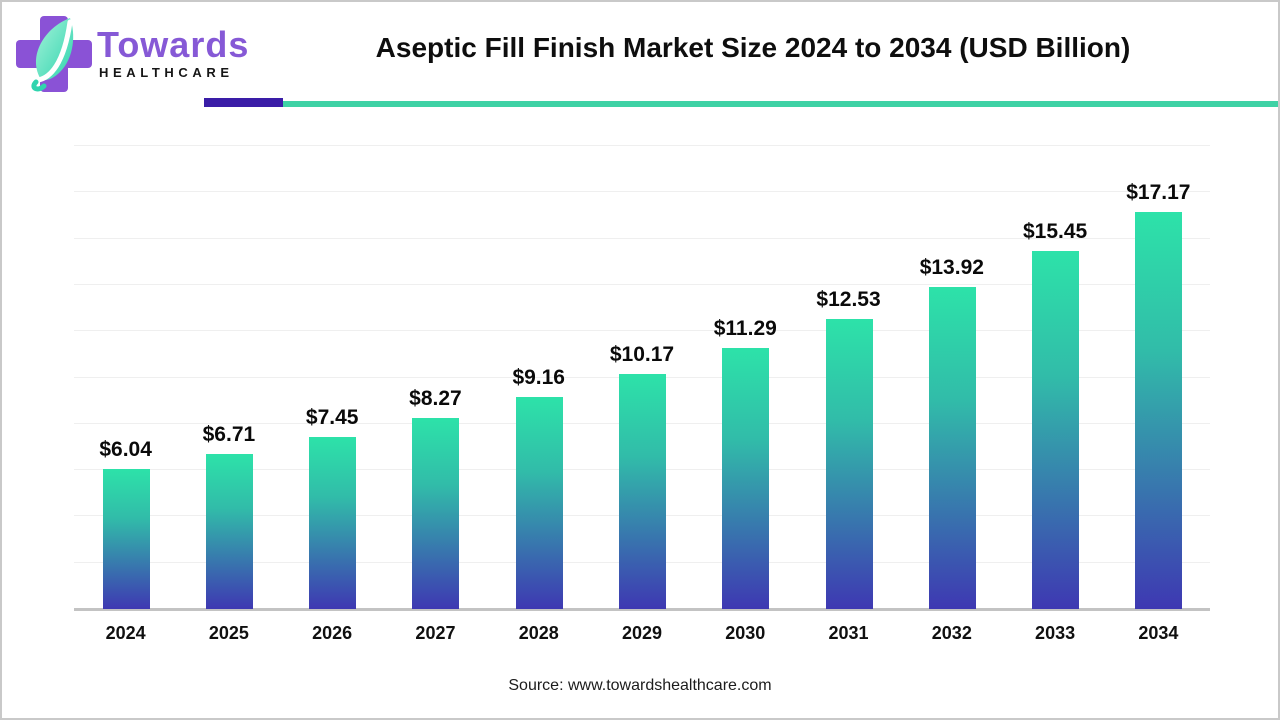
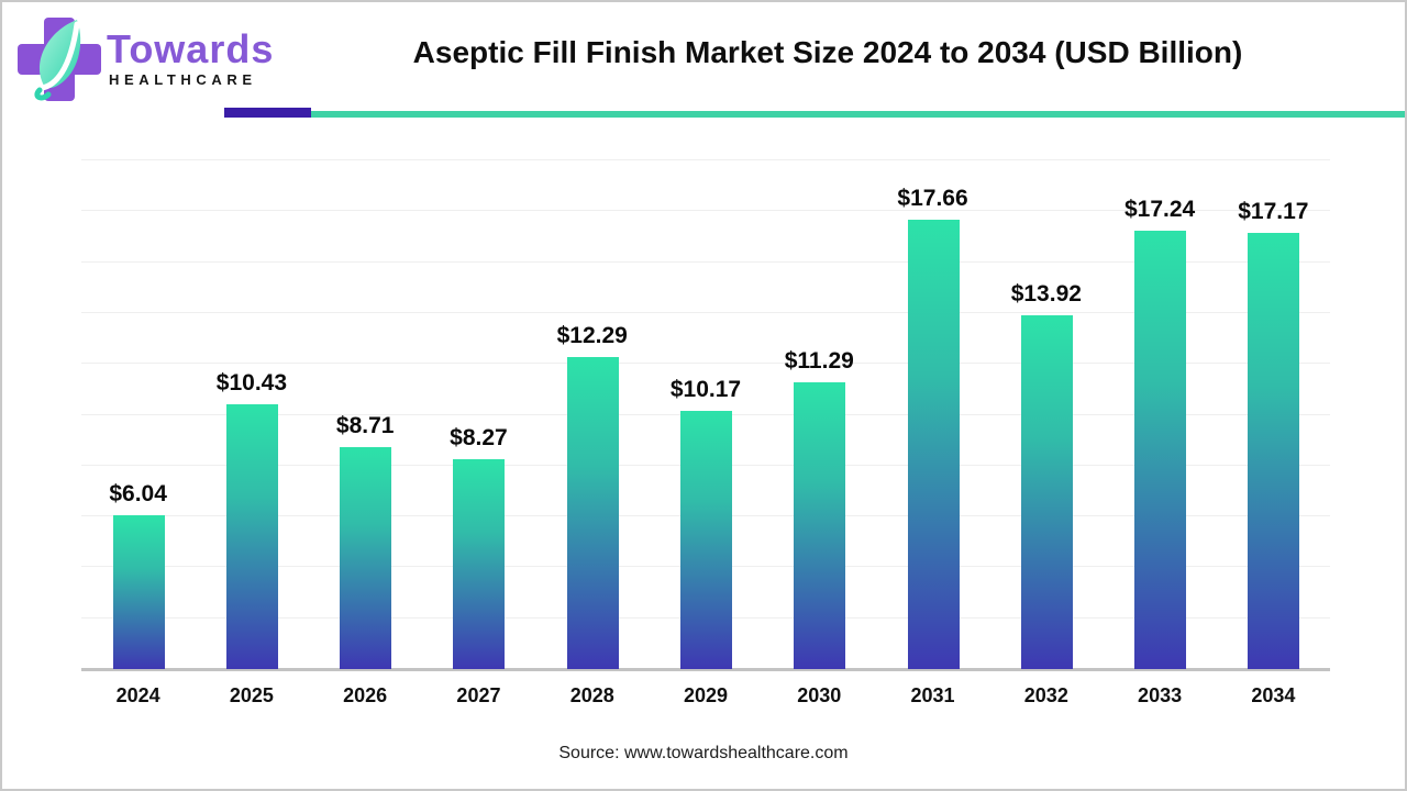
2025: $6.71 -> $10.43
2026: $7.45 -> $8.71
2028: $9.16 -> $12.29
2031: $12.53 -> $17.66
2033: $15.45 -> $17.24
